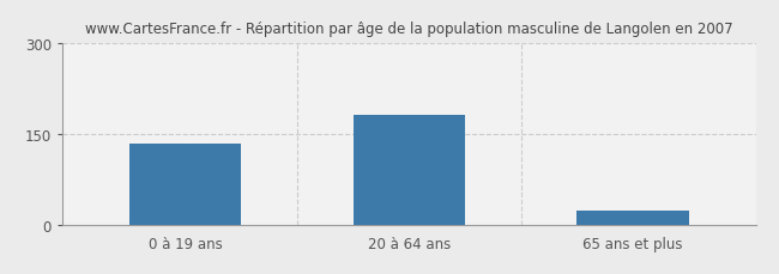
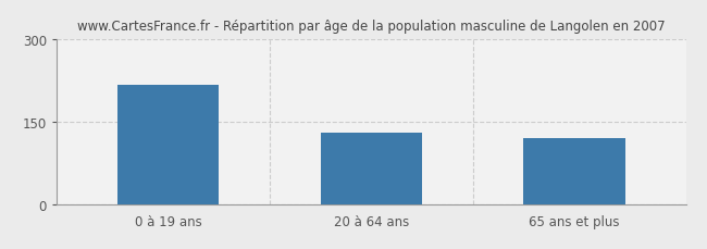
0 à 19 ans: 133 -> 216
20 à 64 ans: 181 -> 130
65 ans et plus: 22 -> 120
